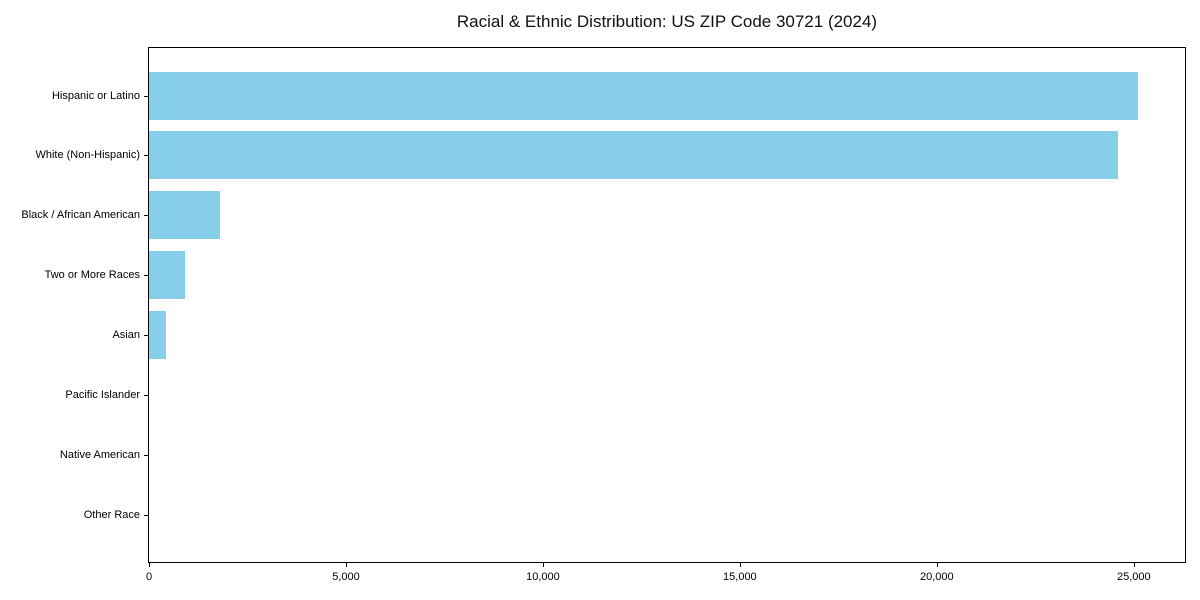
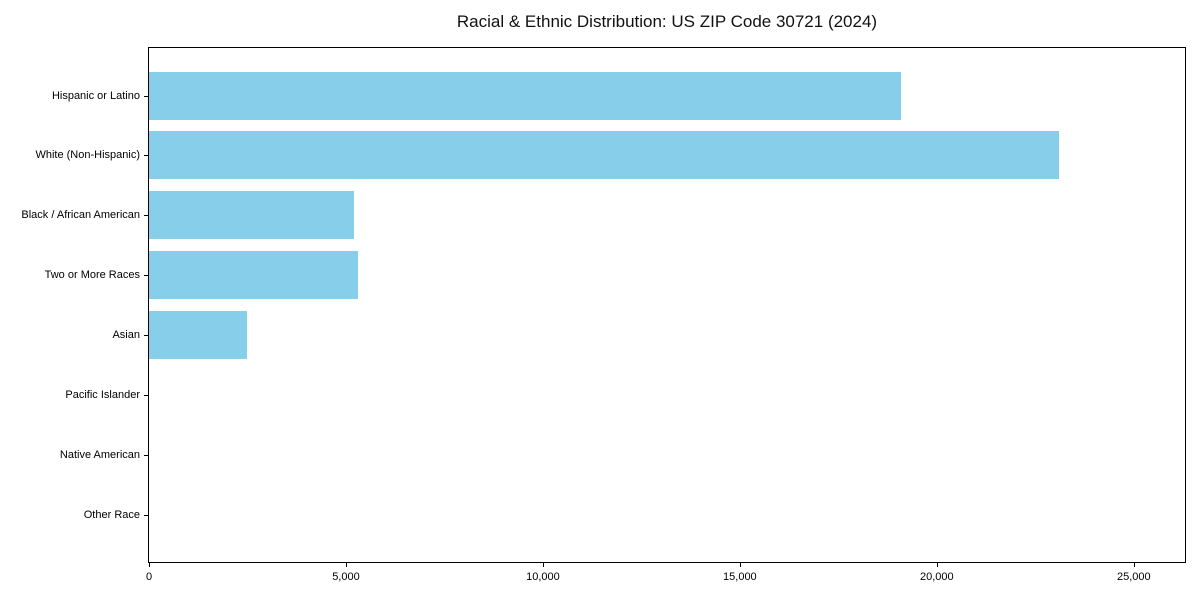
Hispanic or Latino: 25100 -> 19100
White (Non-Hispanic): 24600 -> 23100
Black / African American: 1800 -> 5200
Two or More Races: 900 -> 5300
Asian: 400 -> 2500
